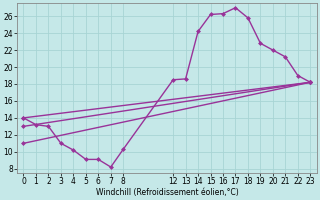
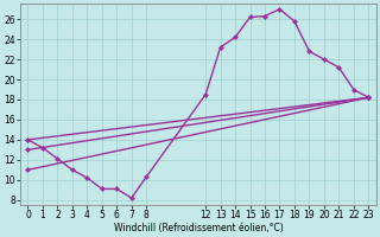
2: 13.0 -> 12.1
13: 18.6 -> 23.2
